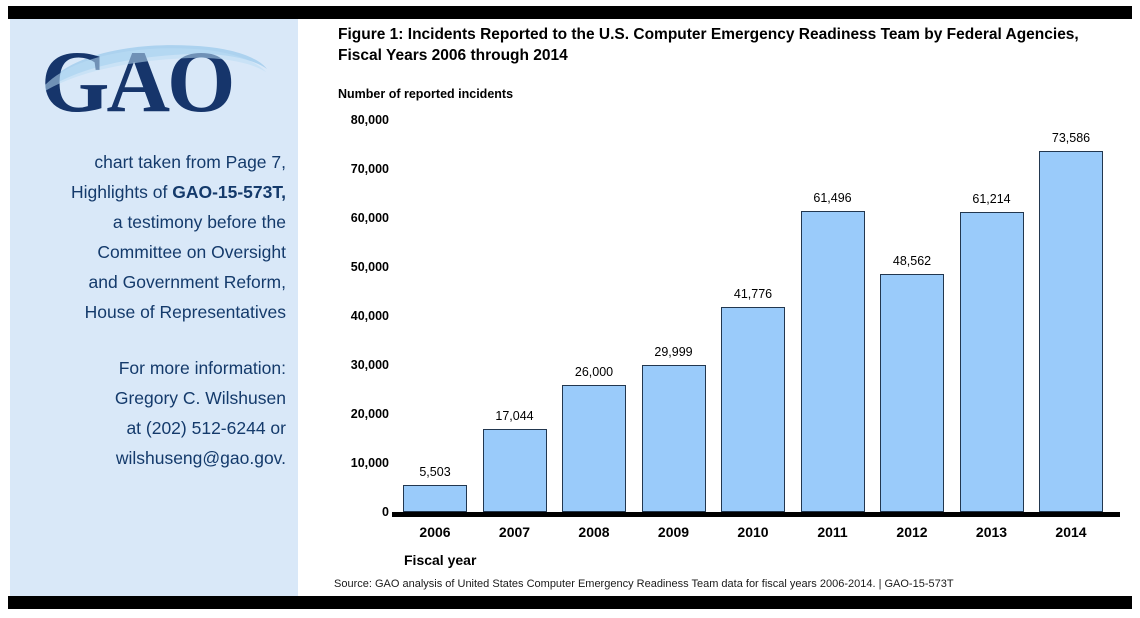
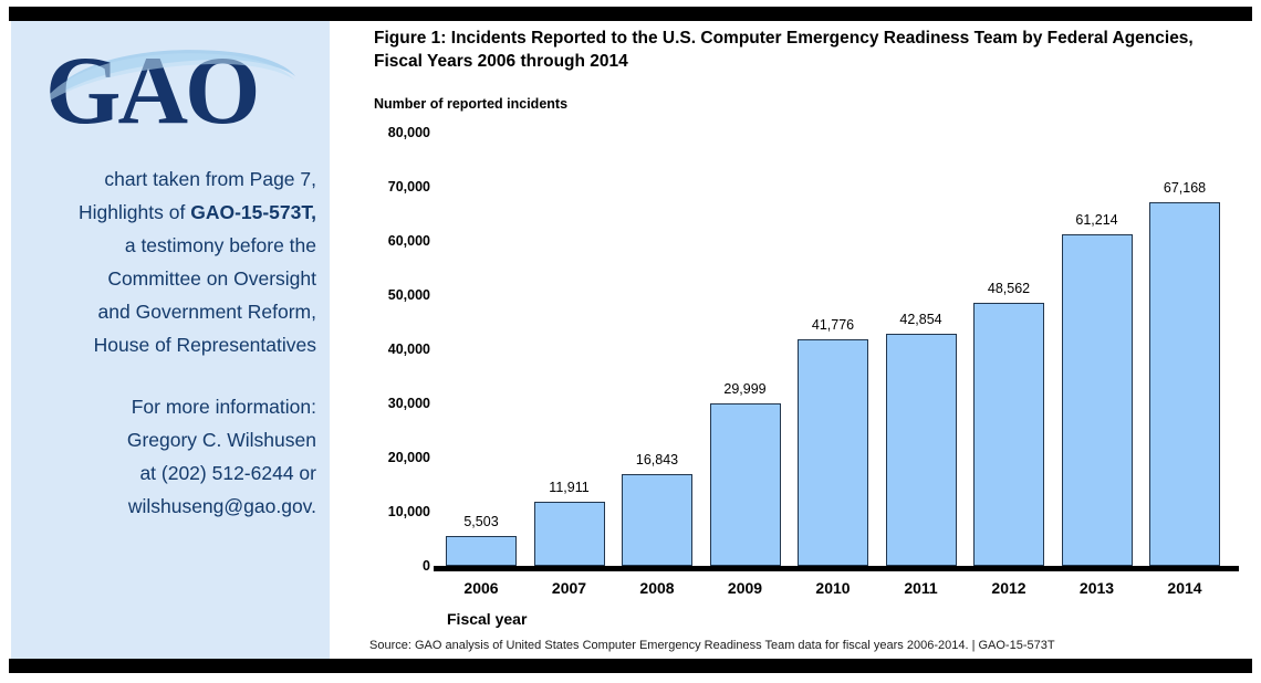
2007: 17,044 -> 11,911
2008: 26,000 -> 16,843
2011: 61,496 -> 42,854
2014: 73,586 -> 67,168
